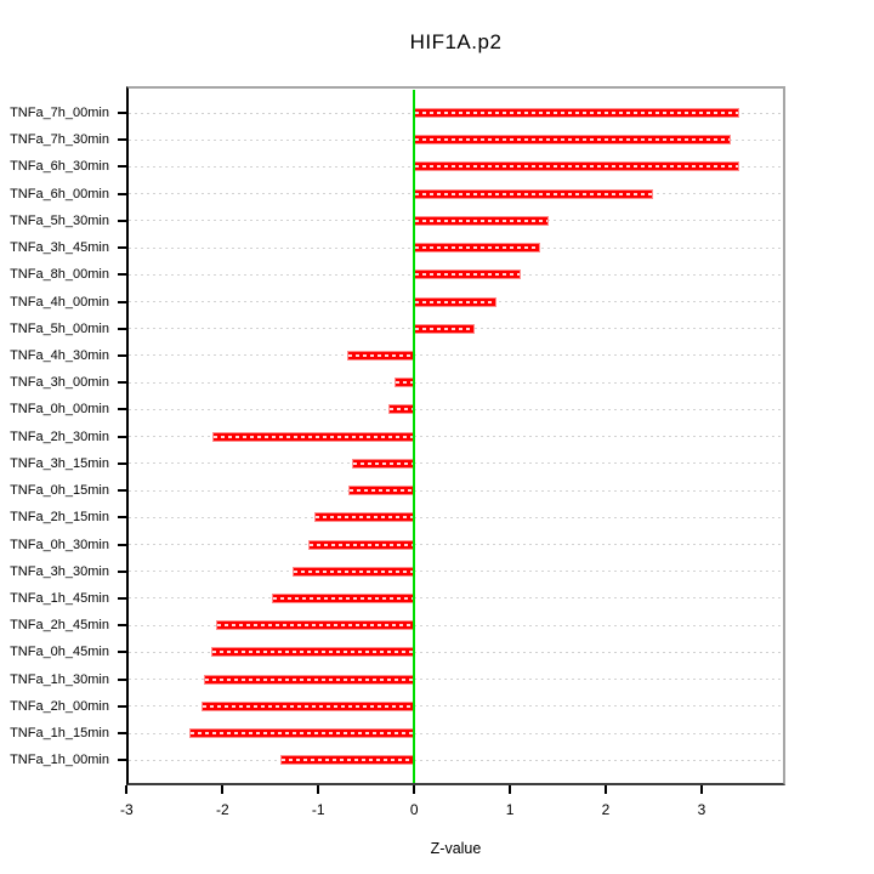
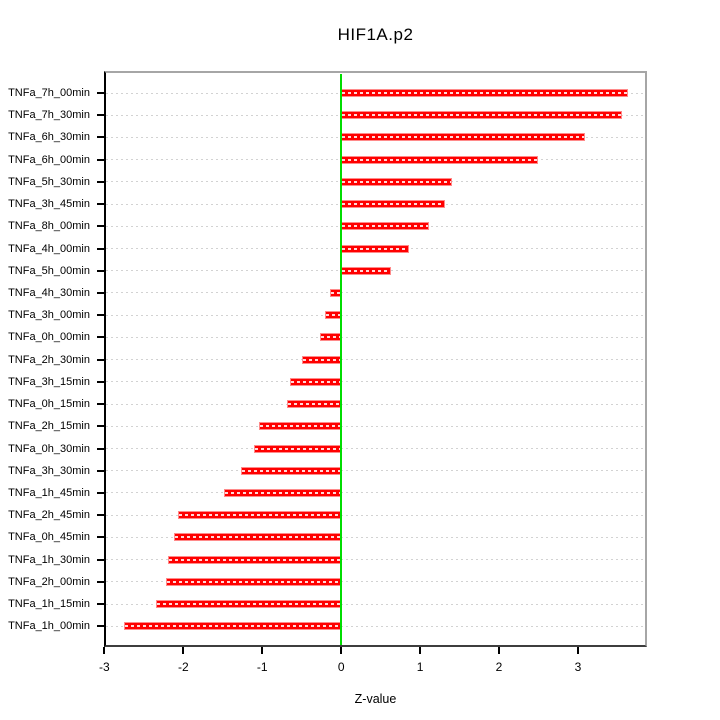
TNFa_7h_00min: 3.4 -> 3.6
TNFa_7h_30min: 3.3 -> 3.6
TNFa_6h_30min: 3.4 -> 3.1
TNFa_4h_30min: -0.7 -> -0.1
TNFa_2h_30min: -2.1 -> -0.5
TNFa_1h_00min: -1.4 -> -2.8
